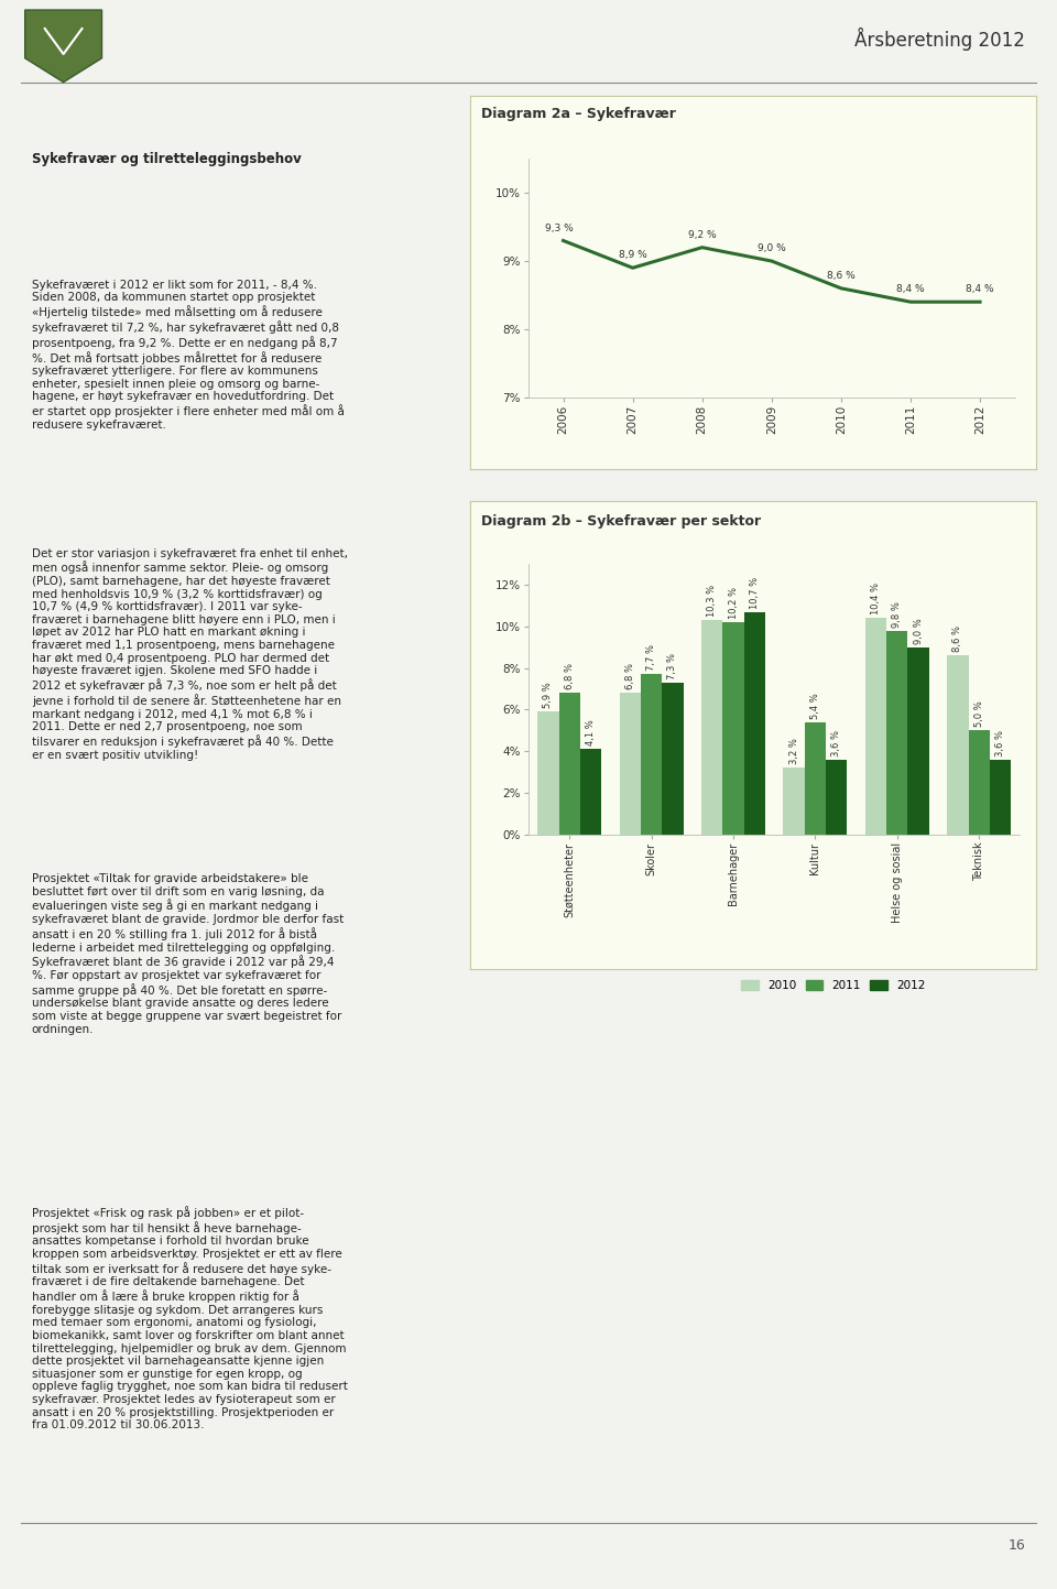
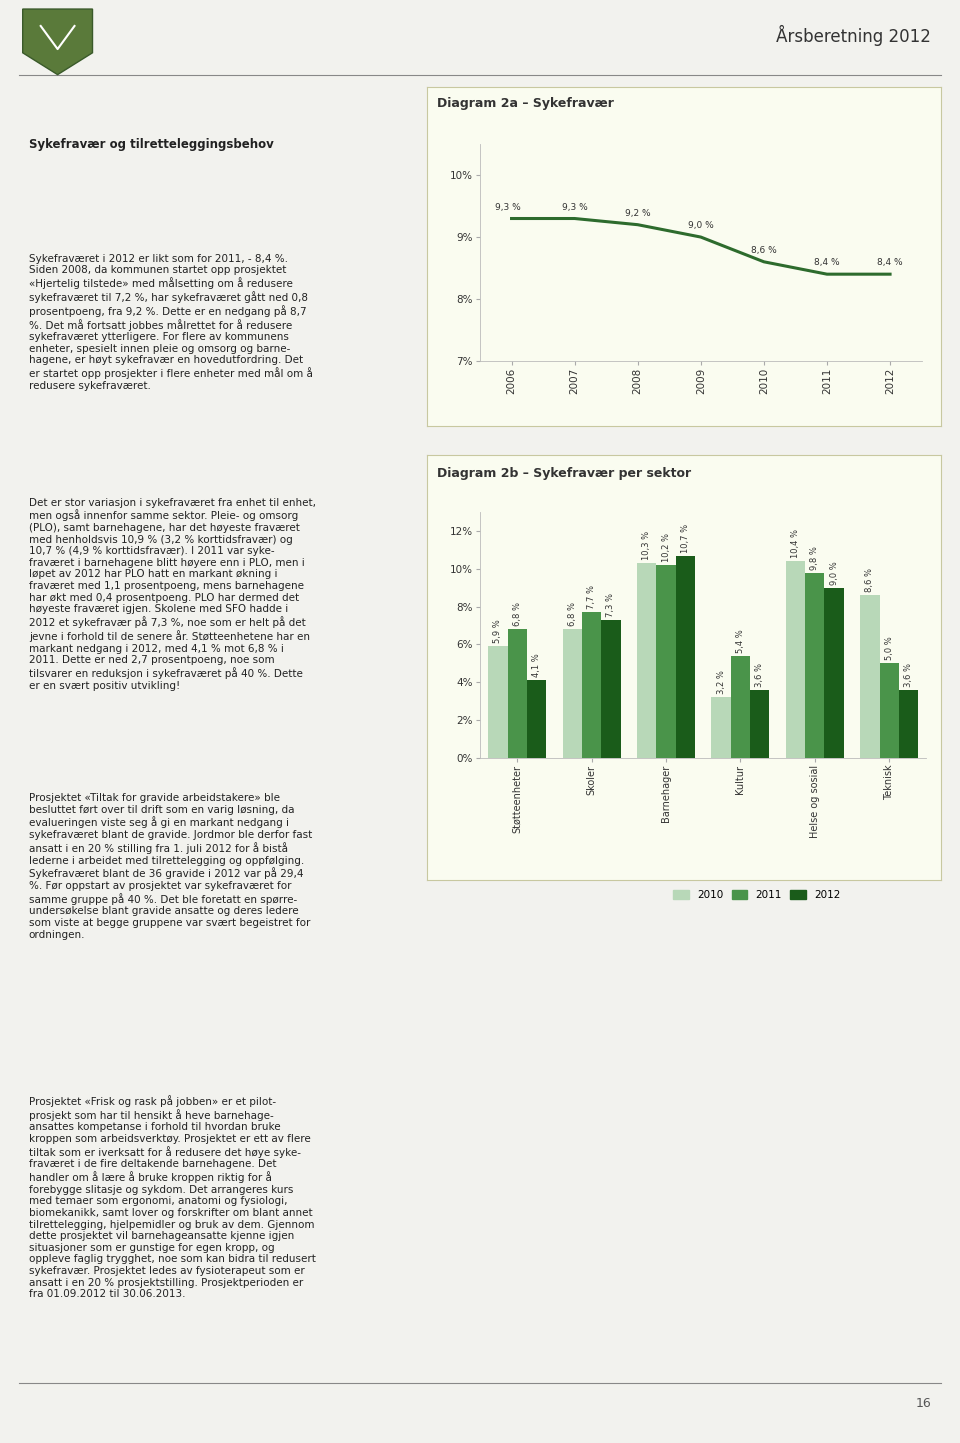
2007: 8,9 -> 9,3
